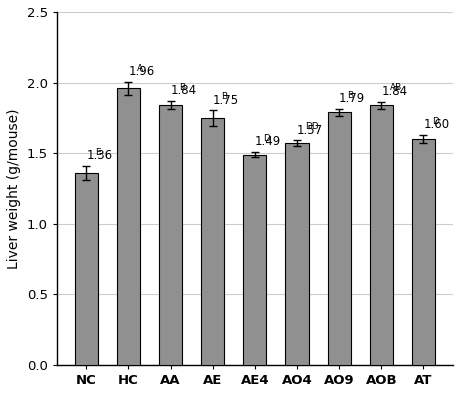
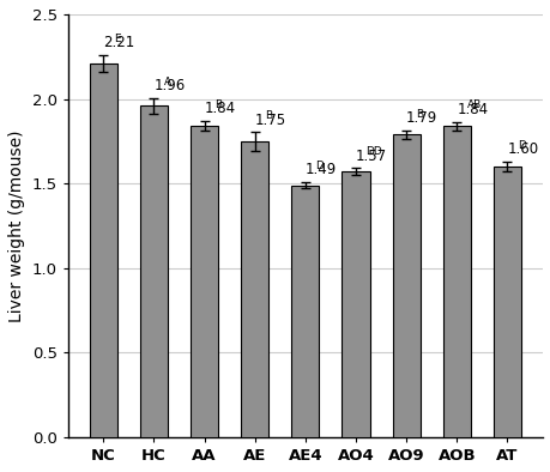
NC: 1.36 -> 2.21
